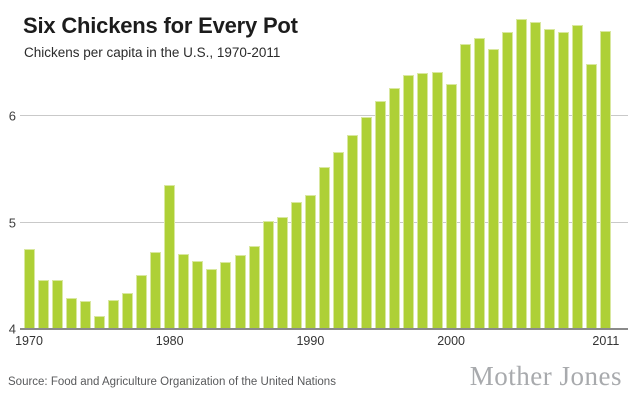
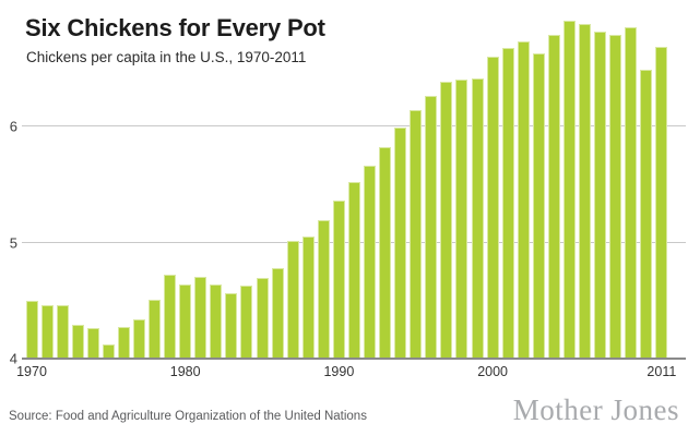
1970: 4.74 -> 4.49
1980: 5.34 -> 4.63
1990: 5.25 -> 5.35
2000: 6.29 -> 6.59
2011: 6.79 -> 6.68
